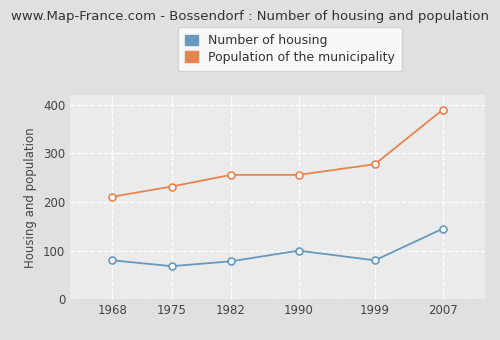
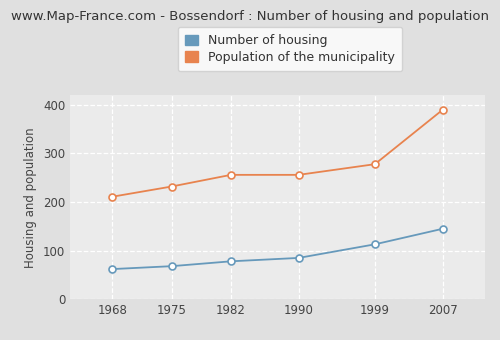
Number of housing/1968: 80 -> 62
Number of housing/1990: 100 -> 85
Number of housing/1999: 80 -> 113
